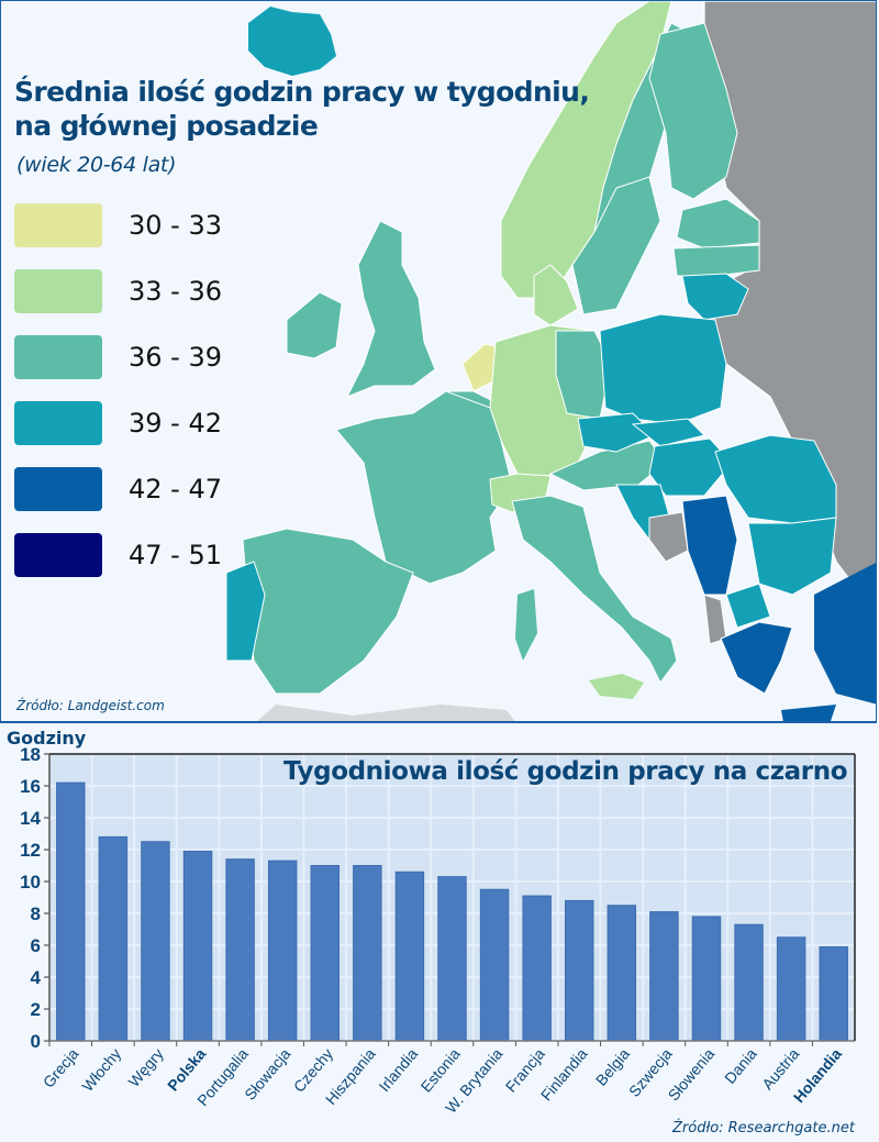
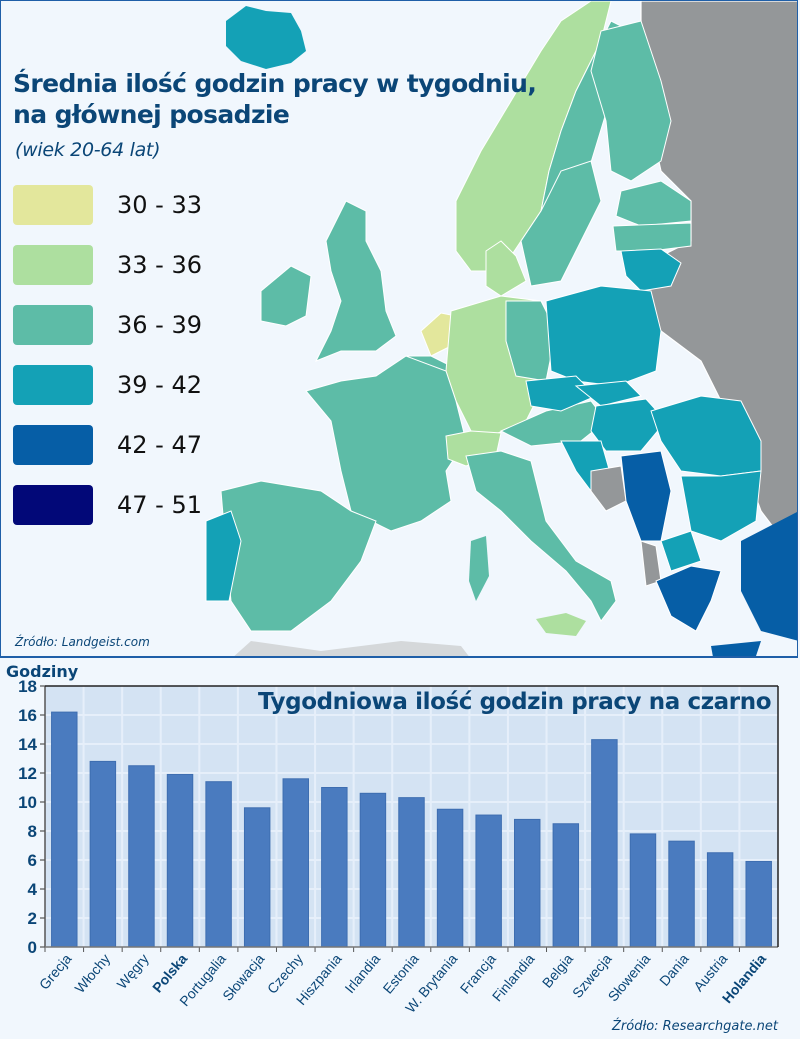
Słowacja: 11.3 -> 9.6
Czechy: 11.0 -> 11.6
Szwecja: 8.1 -> 14.3
